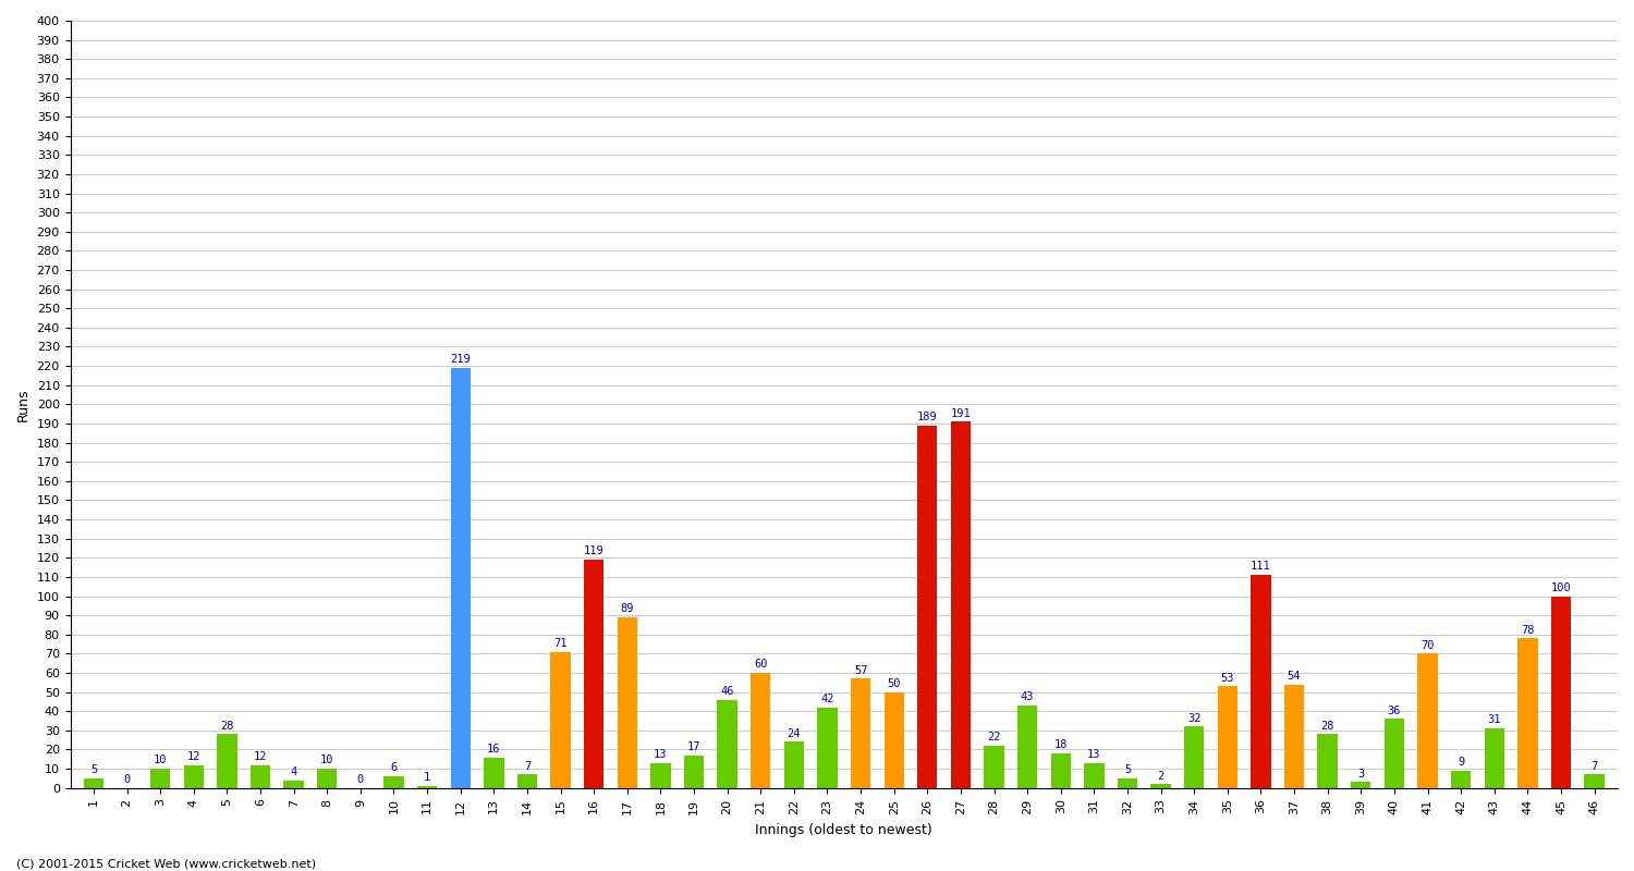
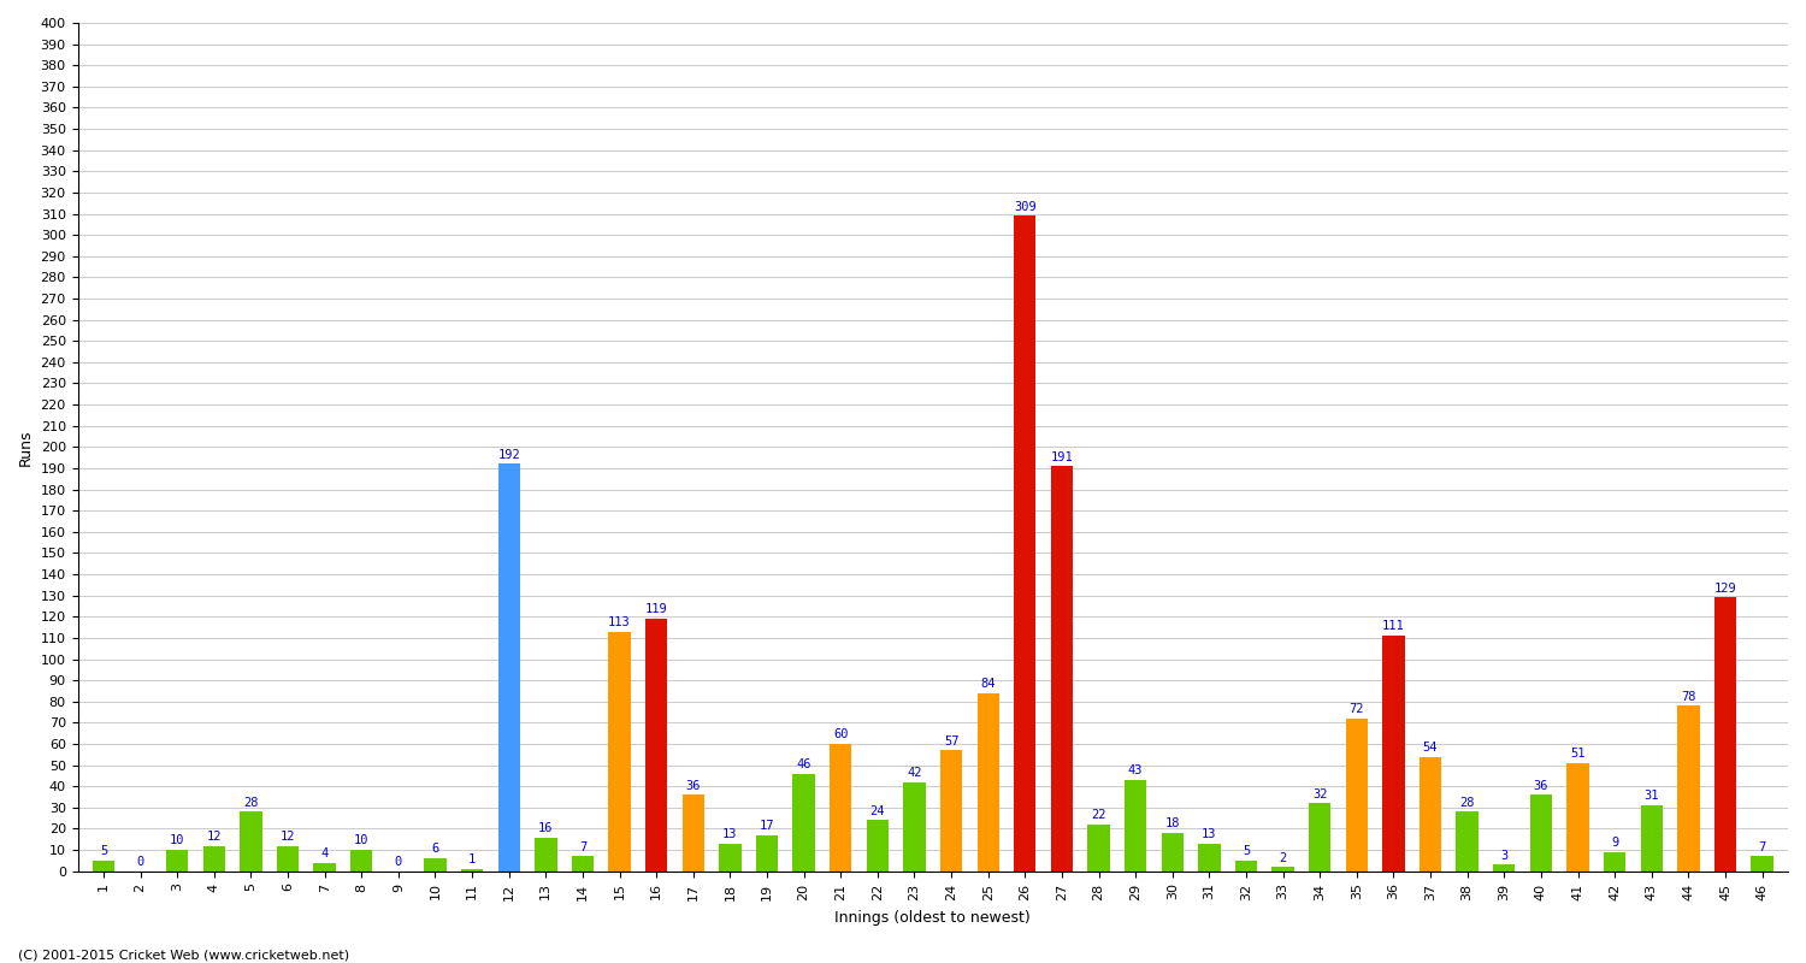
12: 219 -> 192
15: 71 -> 113
17: 89 -> 36
25: 50 -> 84
26: 189 -> 309
35: 53 -> 72
41: 70 -> 51
45: 100 -> 129
